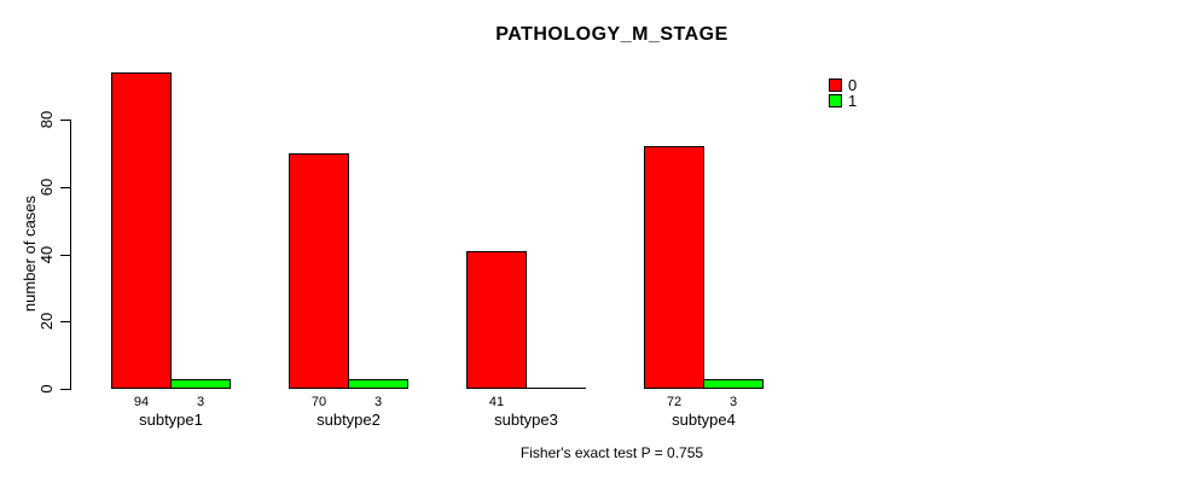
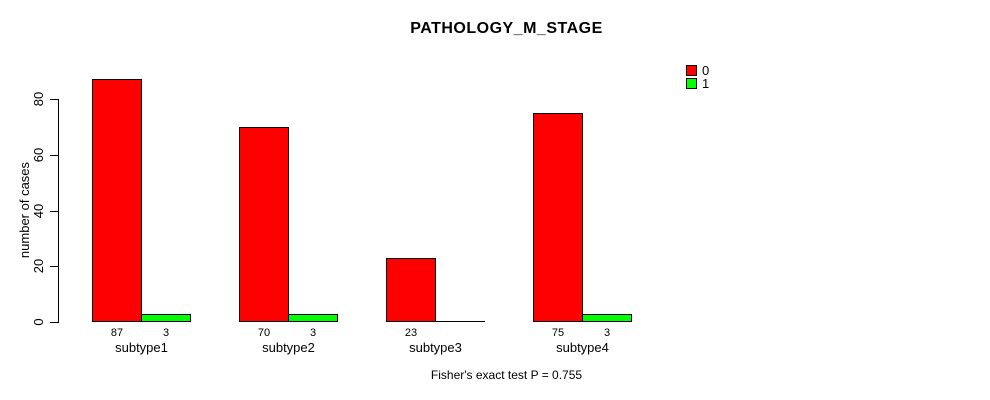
0/subtype1: 94 -> 87
0/subtype3: 41 -> 23
0/subtype4: 72 -> 75
